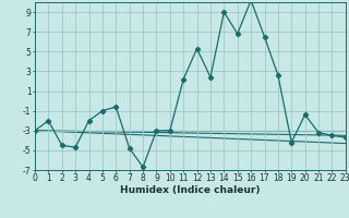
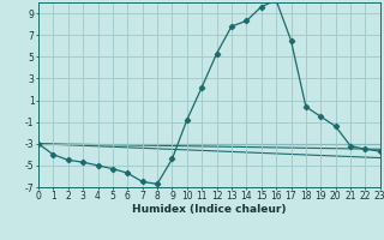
1: -2.0 -> -4.0
4: -2.0 -> -5.0
5: -1.0 -> -5.3
6: -0.6 -> -5.7
7: -4.8 -> -6.5
9: -3.0 -> -4.4
10: -3.0 -> -0.8
13: 2.4 -> 7.8
14: 9.0 -> 8.3
15: 6.8 -> 9.6
18: 2.6 -> 0.4
19: -4.2 -> -0.5
